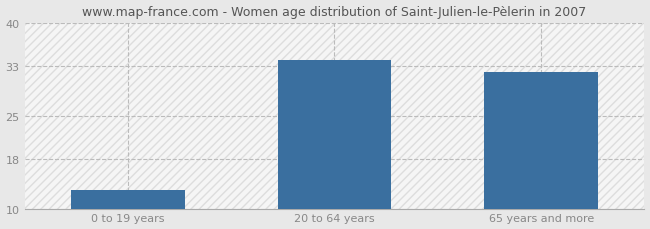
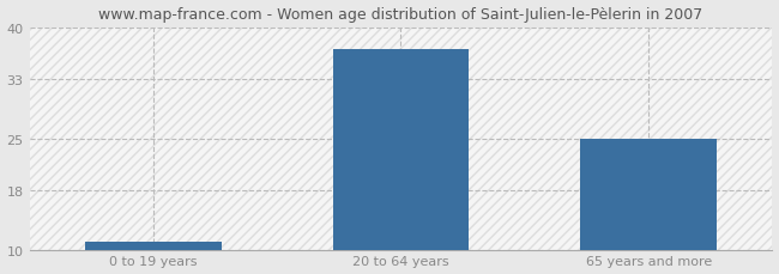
0 to 19 years: 13 -> 11
20 to 64 years: 34 -> 37
65 years and more: 32 -> 25
